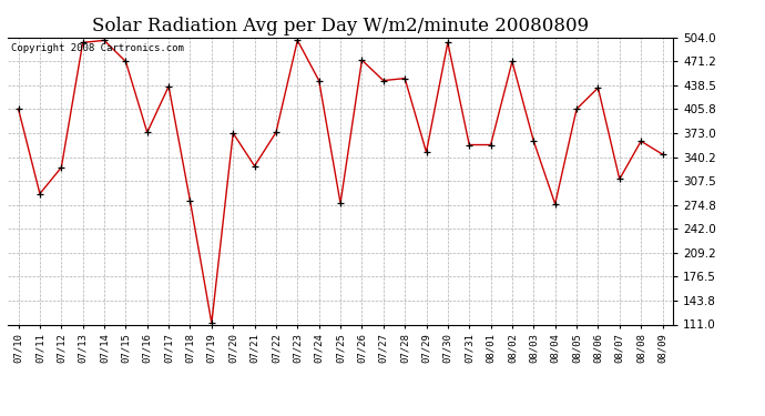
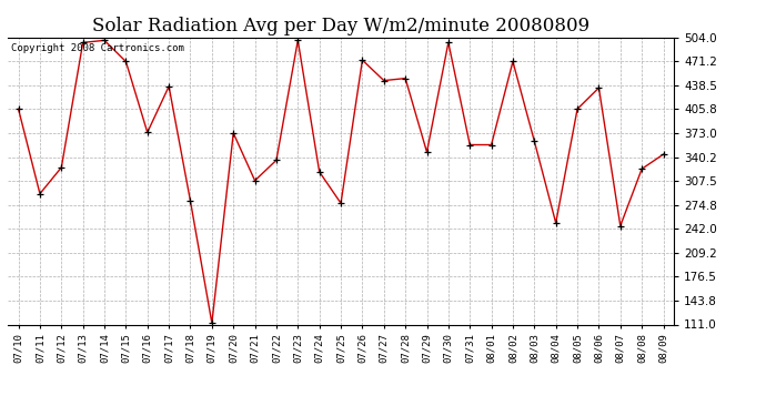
07/21: 328 -> 308
07/22: 374 -> 336
07/24: 445 -> 320
08/04: 276 -> 250
08/07: 310 -> 246
08/08: 362 -> 324
